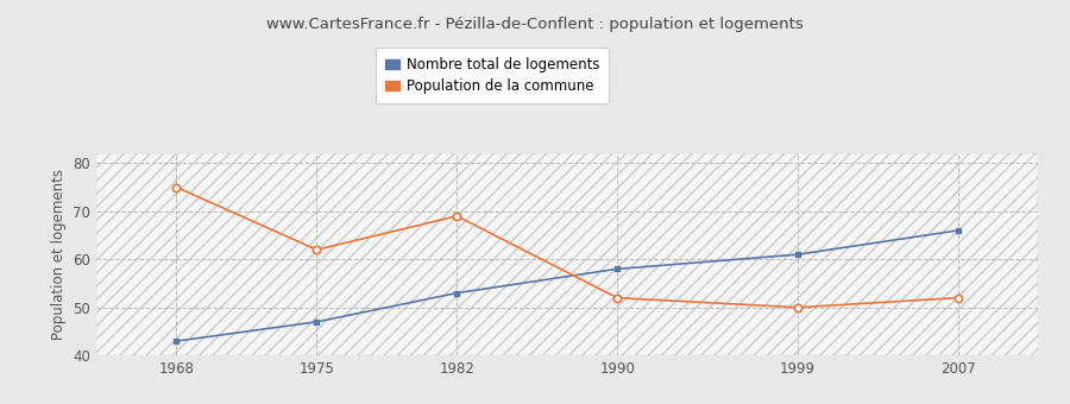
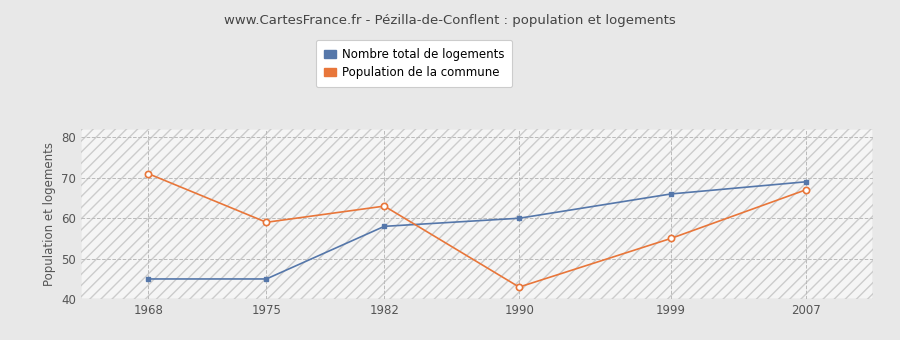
Nombre total de logements/1968: 43 -> 45
Population de la commune/1968: 75 -> 71
Nombre total de logements/1975: 47 -> 45
Population de la commune/1975: 62 -> 59
Nombre total de logements/1982: 53 -> 58
Population de la commune/1982: 69 -> 63
Nombre total de logements/1990: 58 -> 60
Population de la commune/1990: 52 -> 43
Nombre total de logements/1999: 61 -> 66
Population de la commune/1999: 50 -> 55
Nombre total de logements/2007: 66 -> 69
Population de la commune/2007: 52 -> 67
